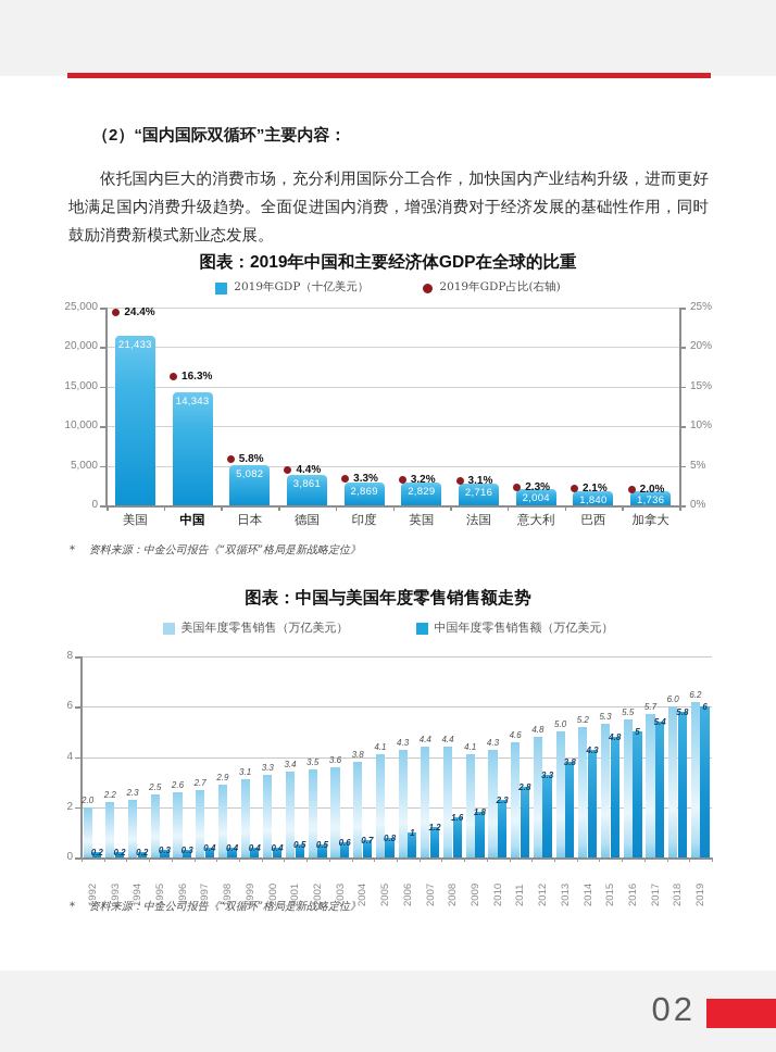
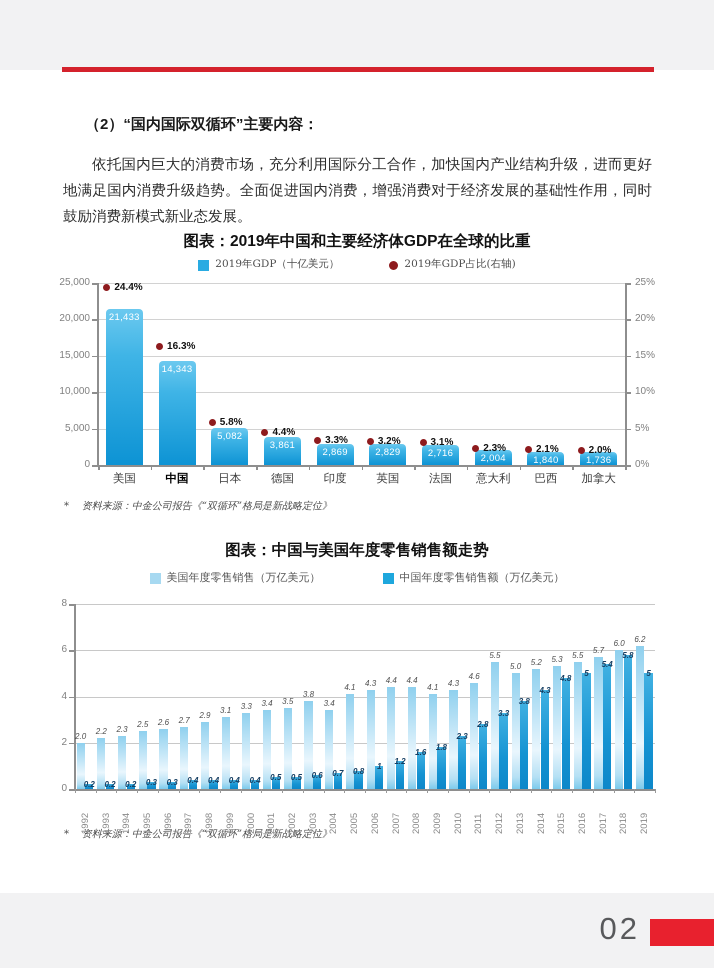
图表：中国与美国年度零售销售额走势/美国年度零售销售（万亿美元）/2003: 3.6 -> 3.8
图表：中国与美国年度零售销售额走势/美国年度零售销售（万亿美元）/2004: 3.8 -> 3.4
图表：中国与美国年度零售销售额走势/美国年度零售销售（万亿美元）/2012: 4.8 -> 5.5
图表：中国与美国年度零售销售额走势/中国年度零售销售额（万亿美元）/2019: 6 -> 5
